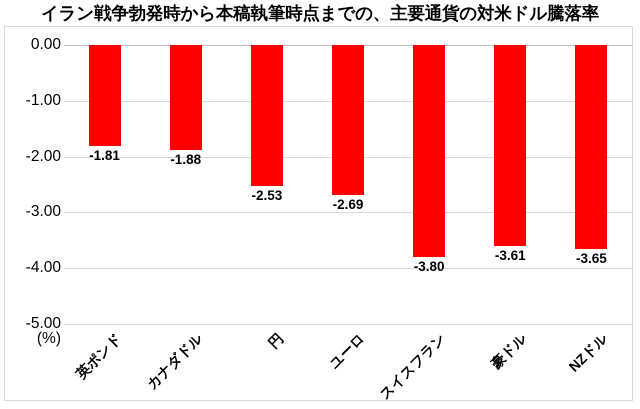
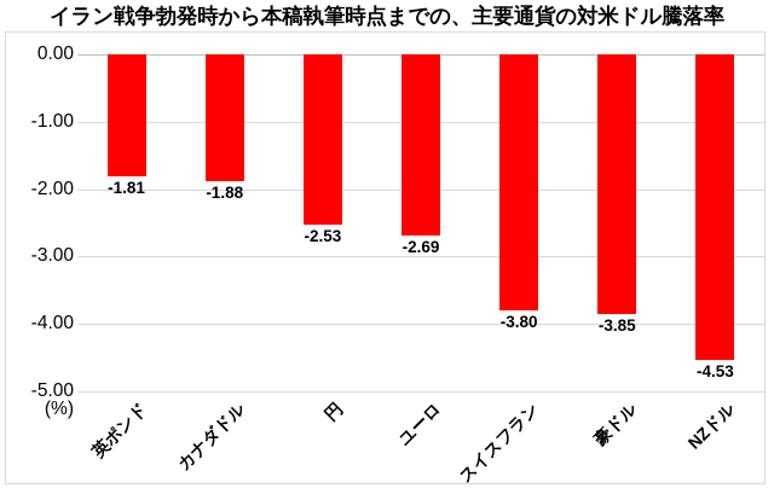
豪ドル: -3.61 -> -3.85
NZドル: -3.65 -> -4.53
